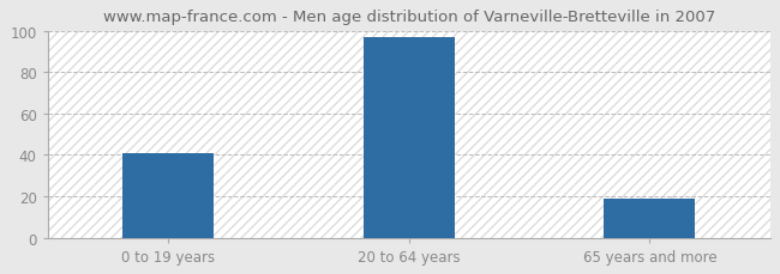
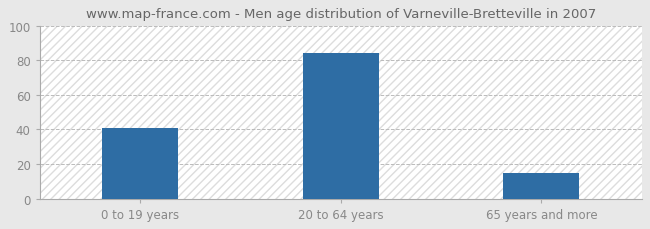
20 to 64 years: 97 -> 84
65 years and more: 19 -> 15
